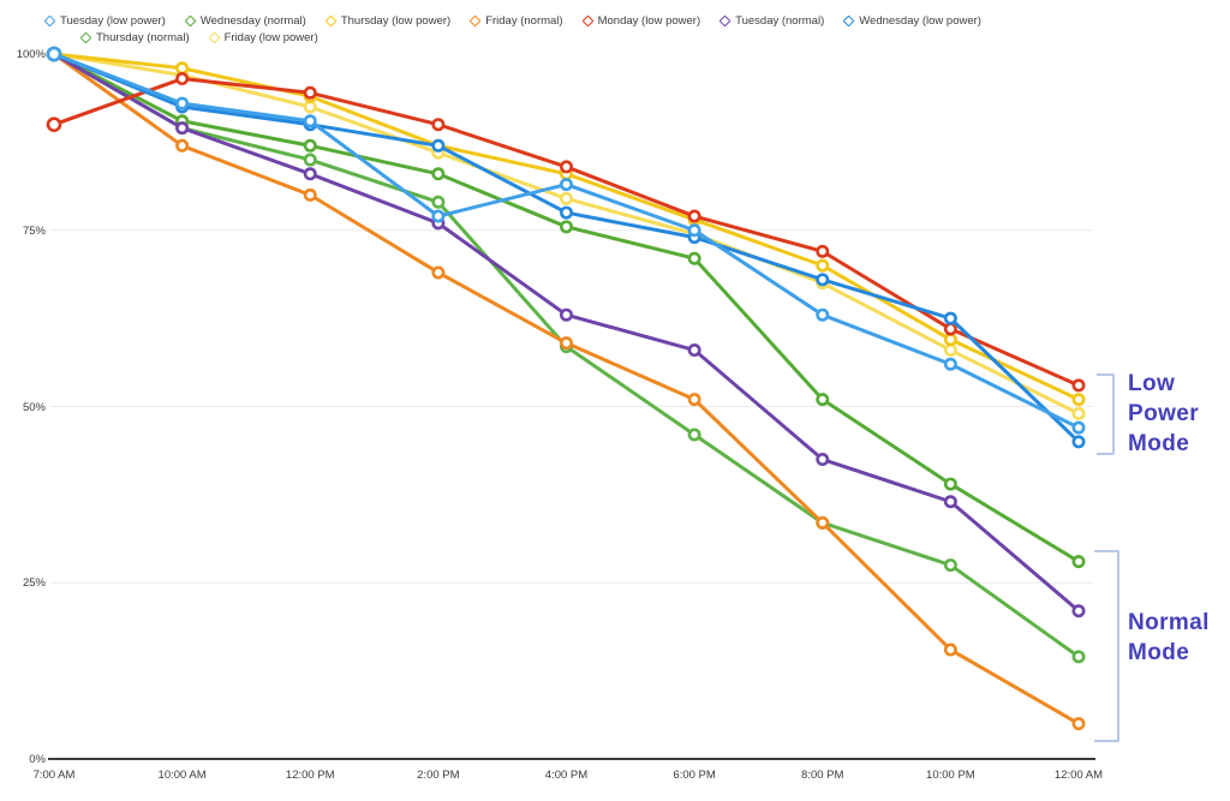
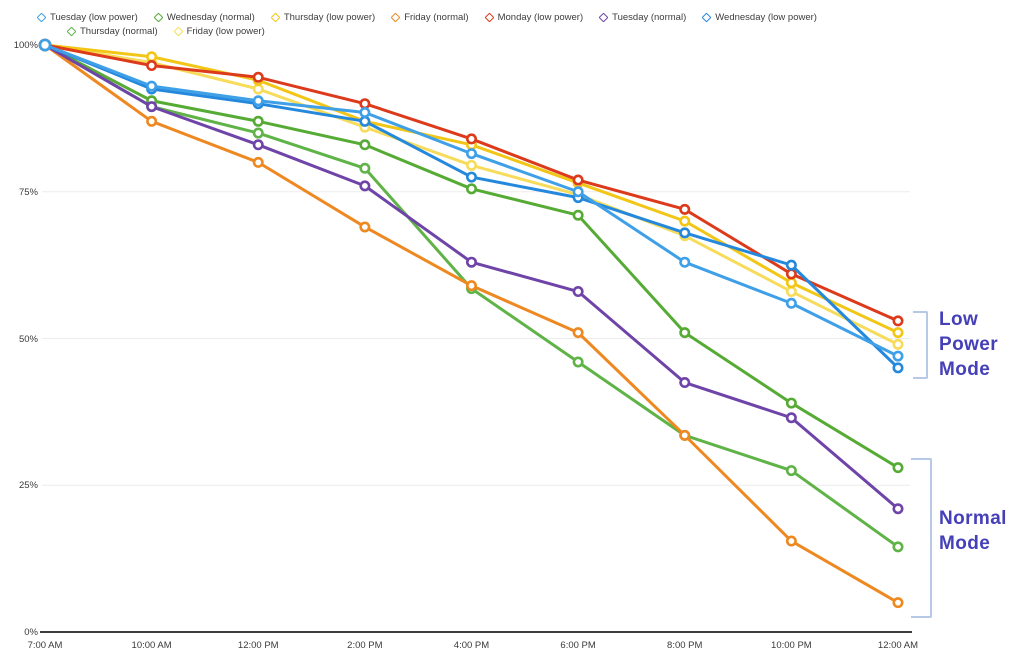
Monday (low power)/7:00 AM: 90% -> 100%
Tuesday (low power)/2:00 PM: 77% -> 88%
